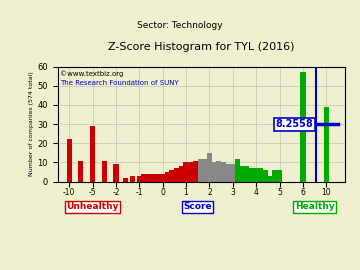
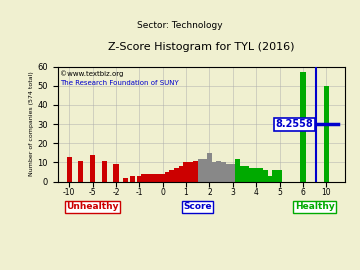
-10: 22 -> 13
-5: 29 -> 14
10: 39 -> 50
